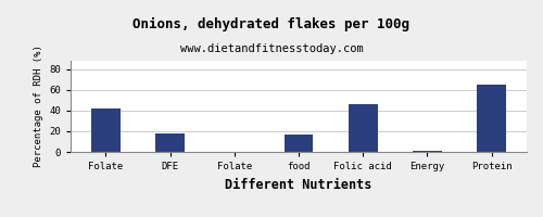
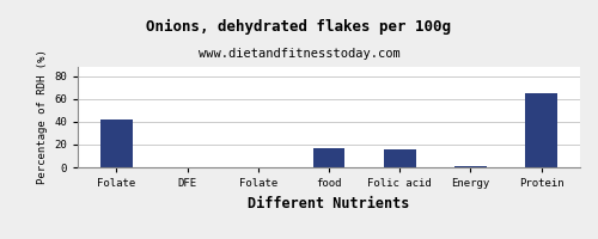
DFE: 18 -> 0
Folic acid: 46 -> 16
